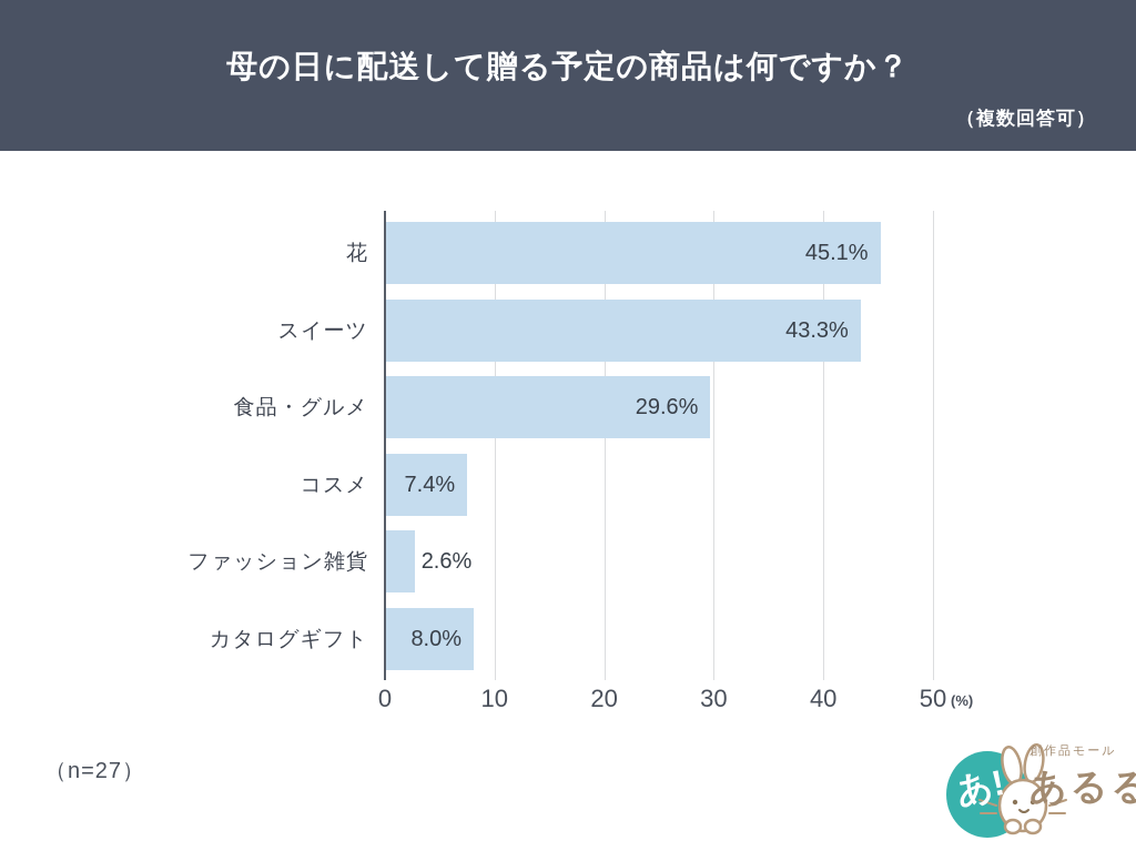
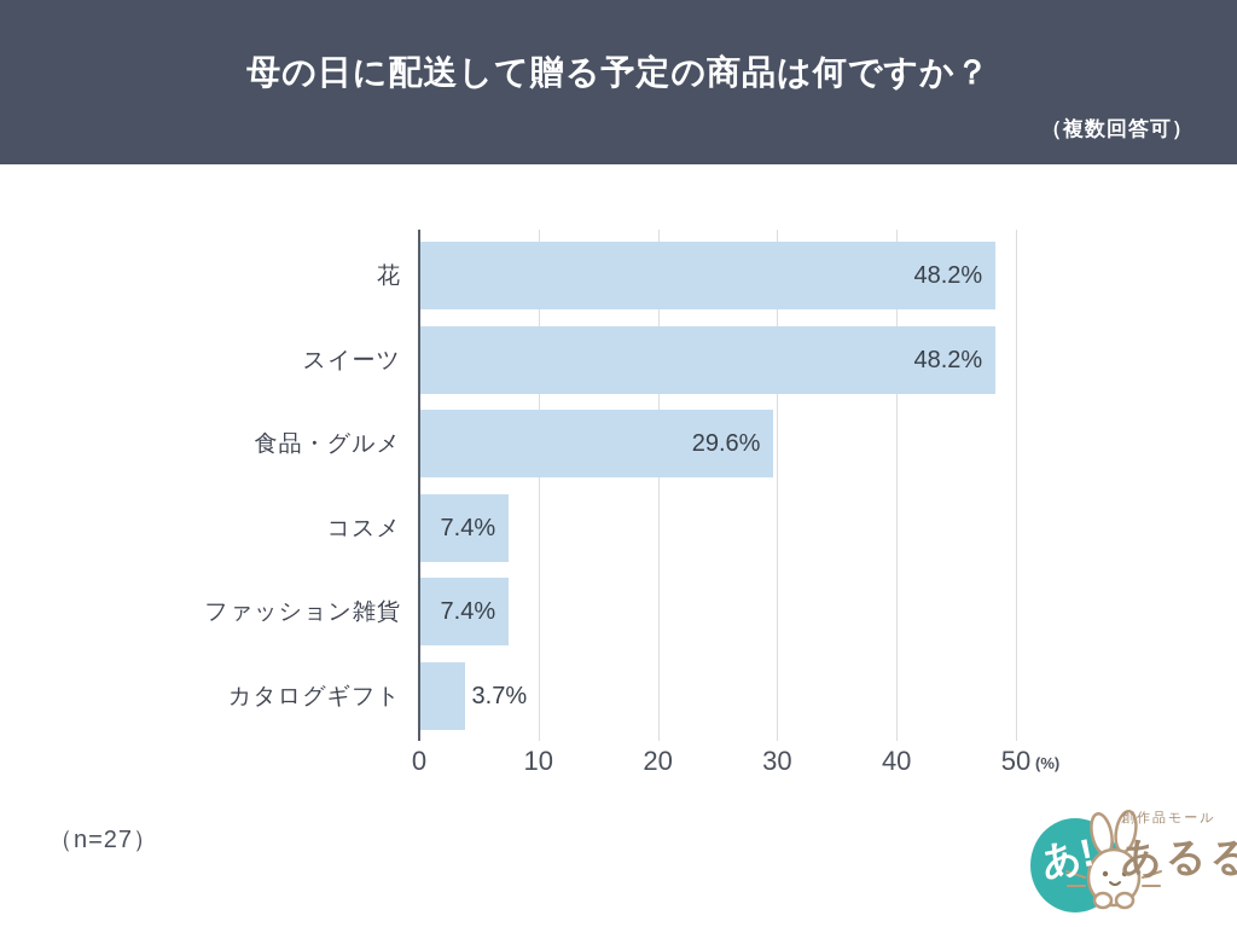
花: 45.1% -> 48.2%
スイーツ: 43.3% -> 48.2%
ファッション雑貨: 2.6% -> 7.4%
カタログギフト: 8.0% -> 3.7%
